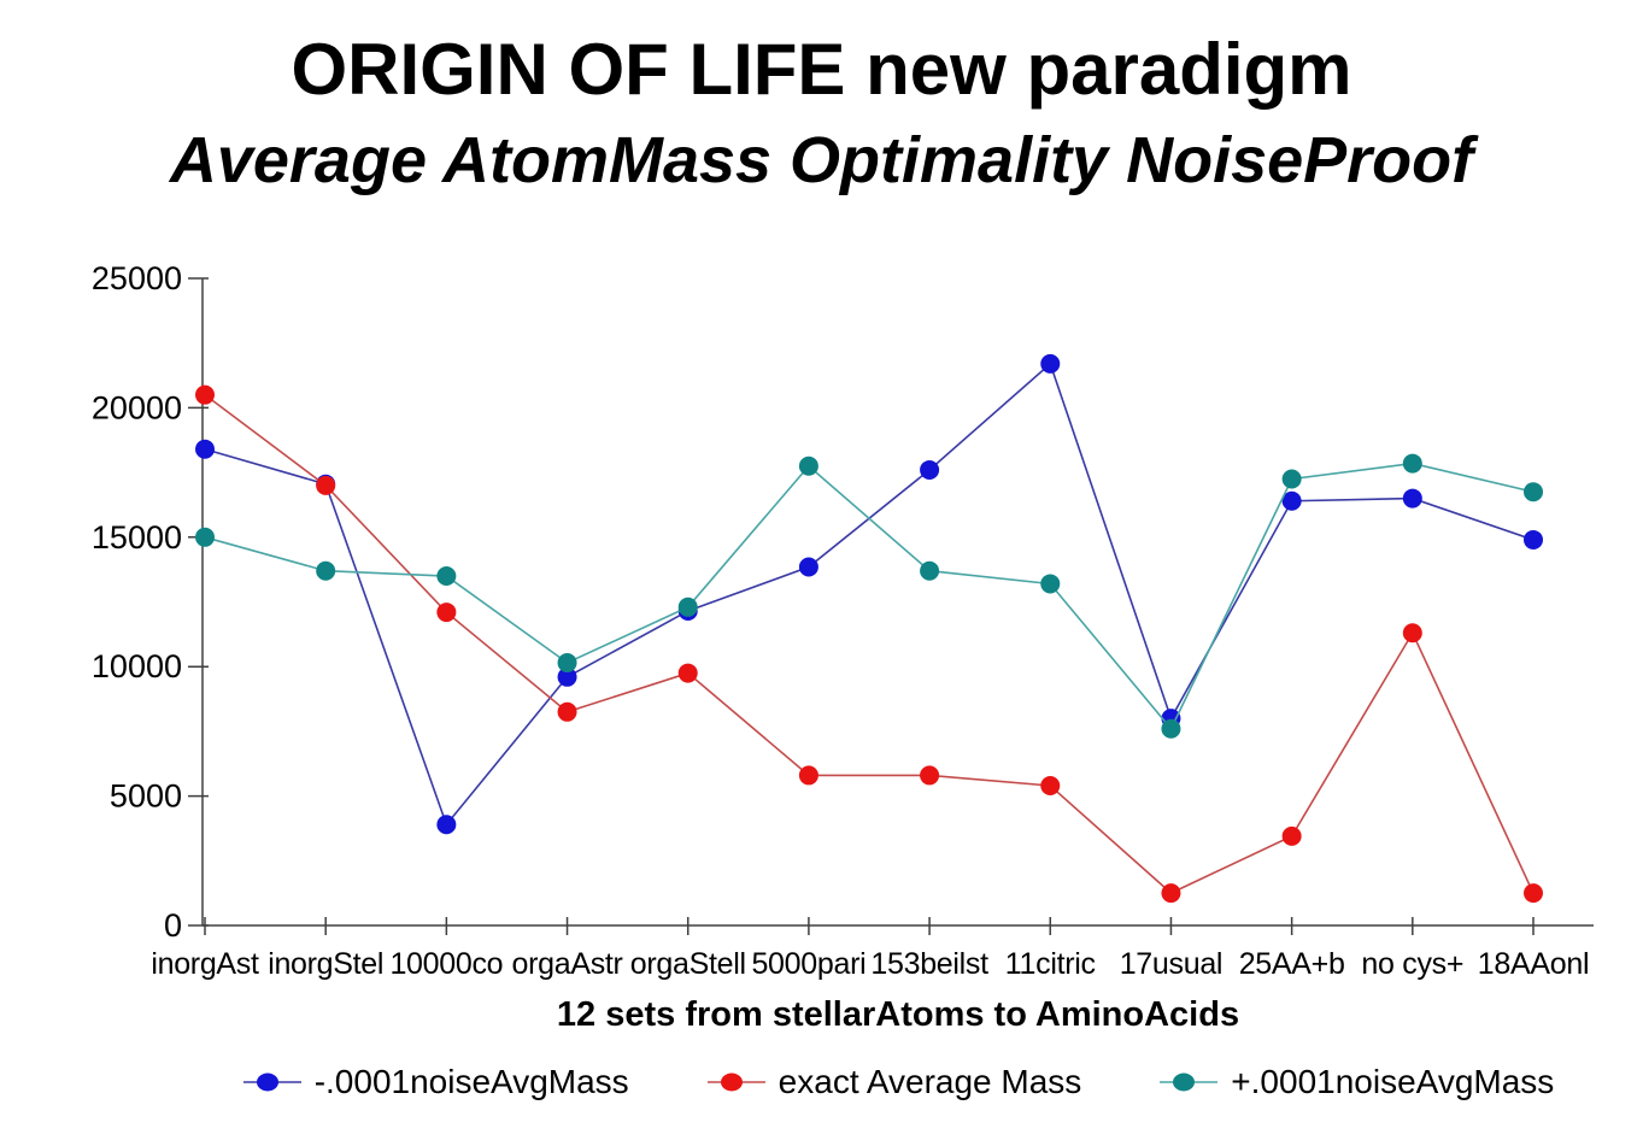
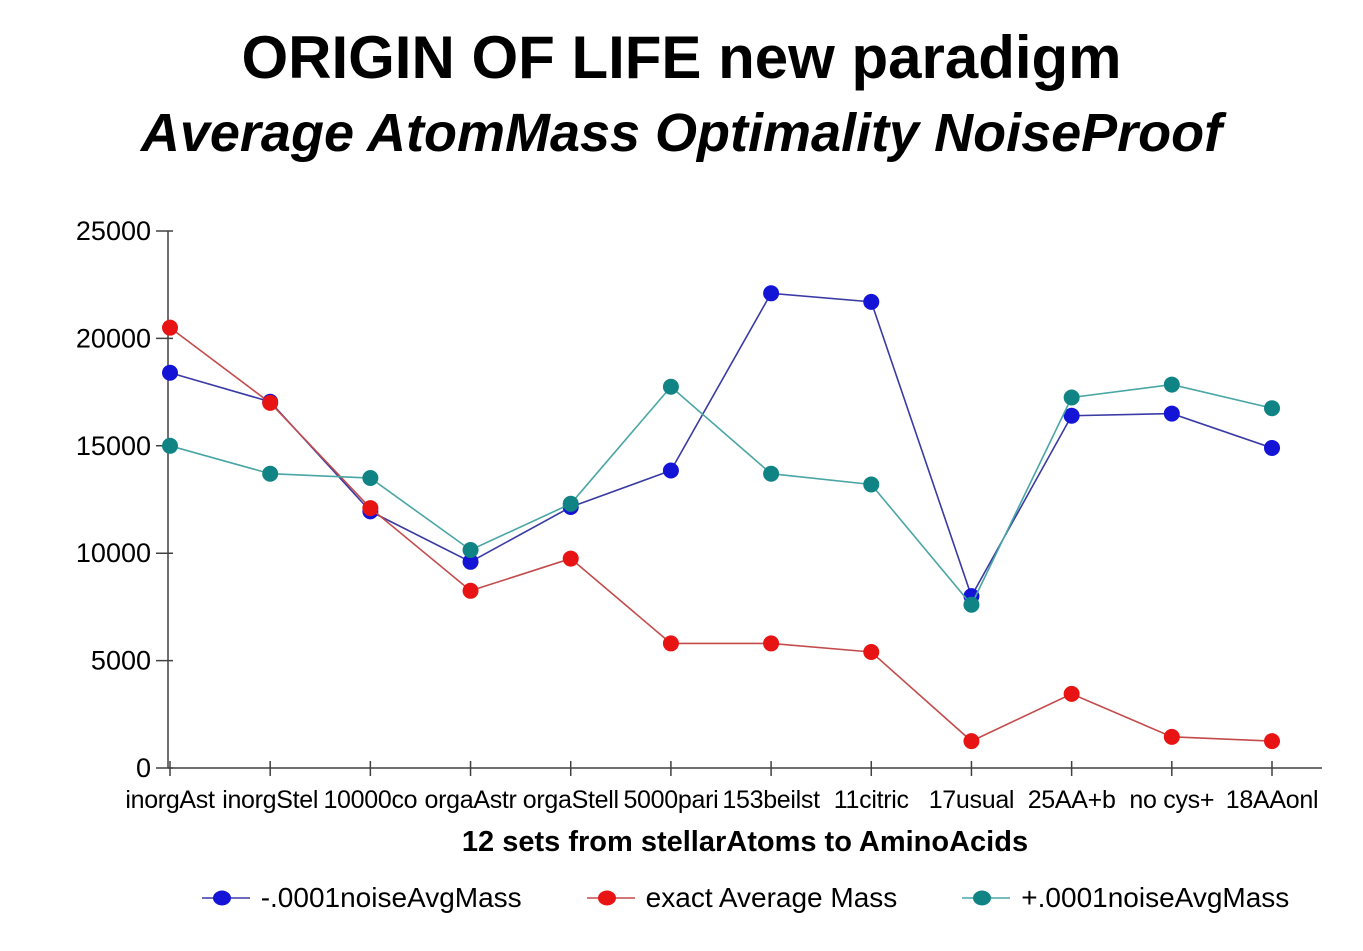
-.0001noiseAvgMass/10000co: 3900 -> 12000
-.0001noiseAvgMass/153beilst: 17600 -> 22100
exact Average Mass/no cys+: 11300 -> 1400
